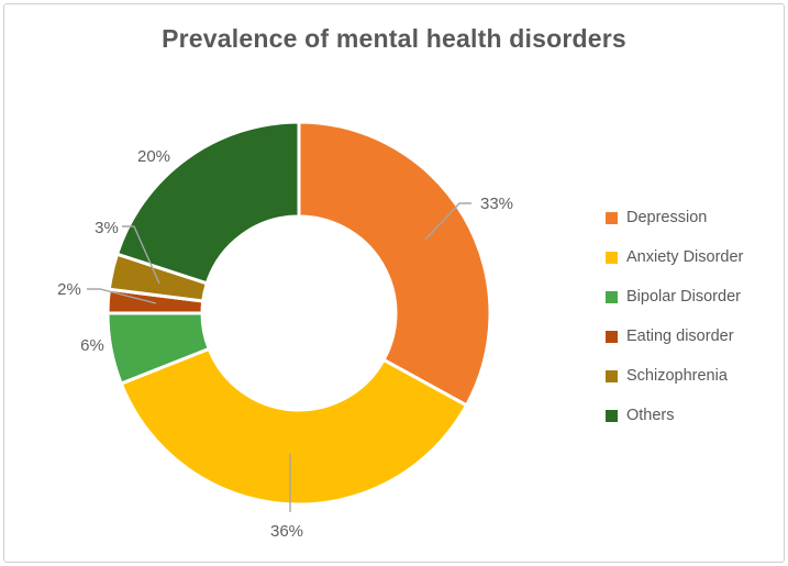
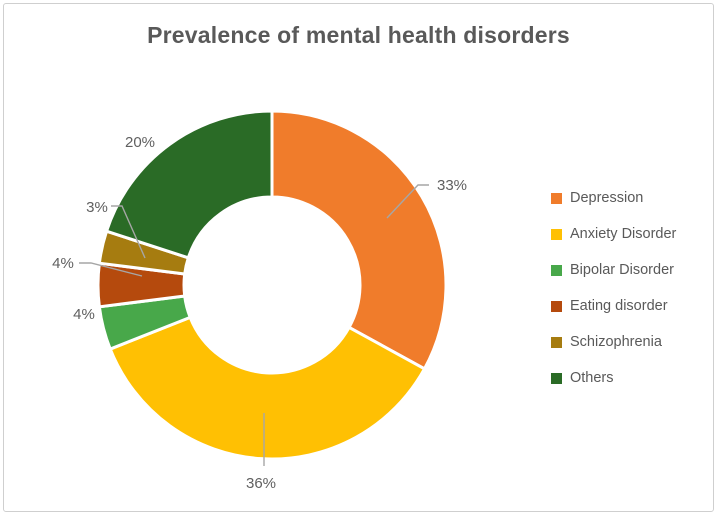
Bipolar Disorder: 6% -> 4%
Eating disorder: 2% -> 4%
